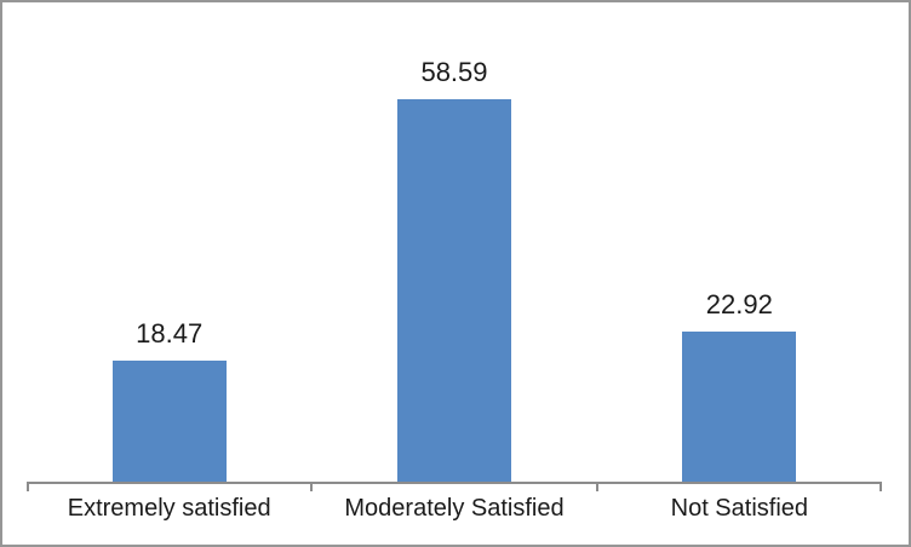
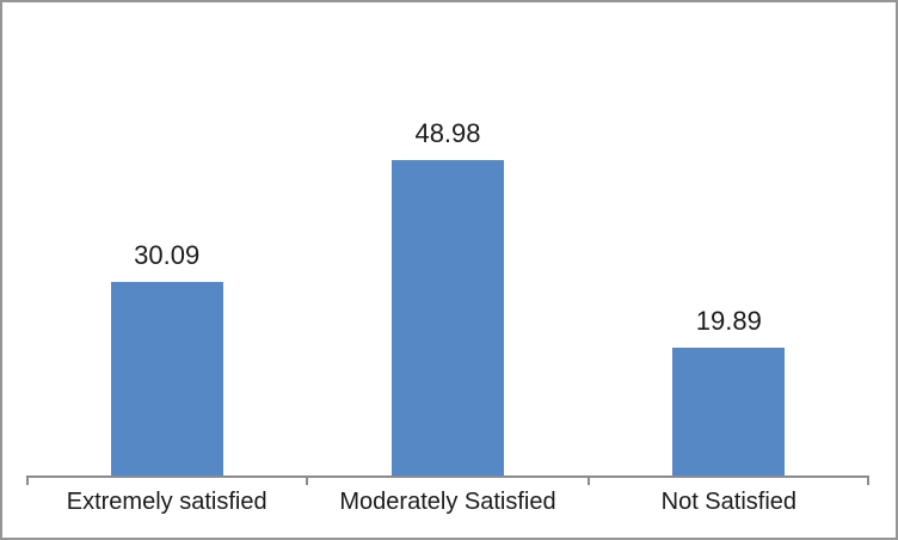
Extremely satisfied: 18.47 -> 30.09
Moderately Satisfied: 58.59 -> 48.98
Not Satisfied: 22.92 -> 19.89
